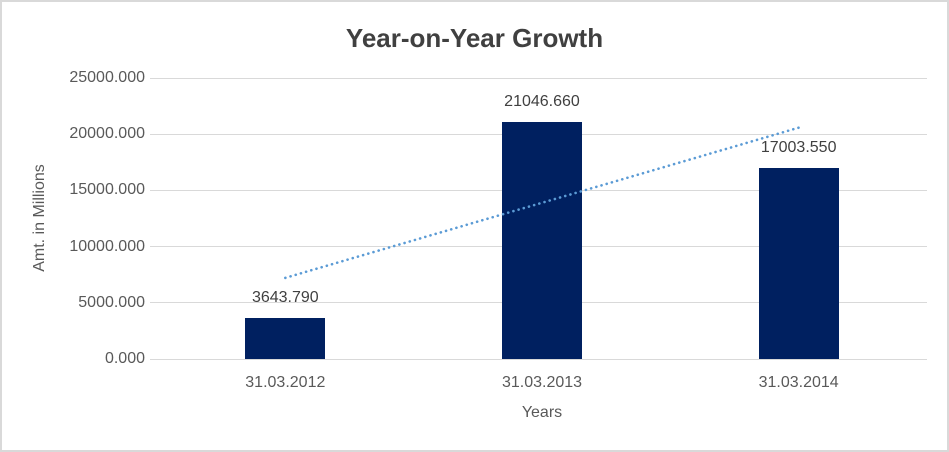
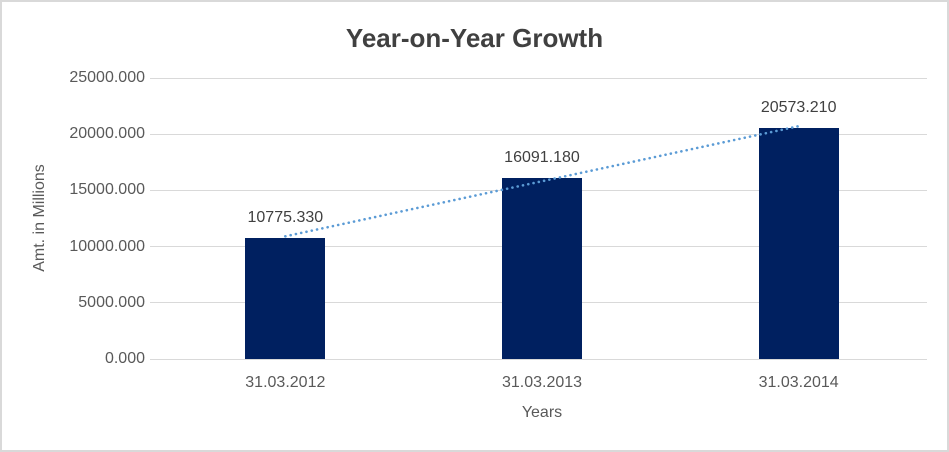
31.03.2012: 3643.790 -> 10775.330
31.03.2013: 21046.660 -> 16091.180
31.03.2014: 17003.550 -> 20573.210
